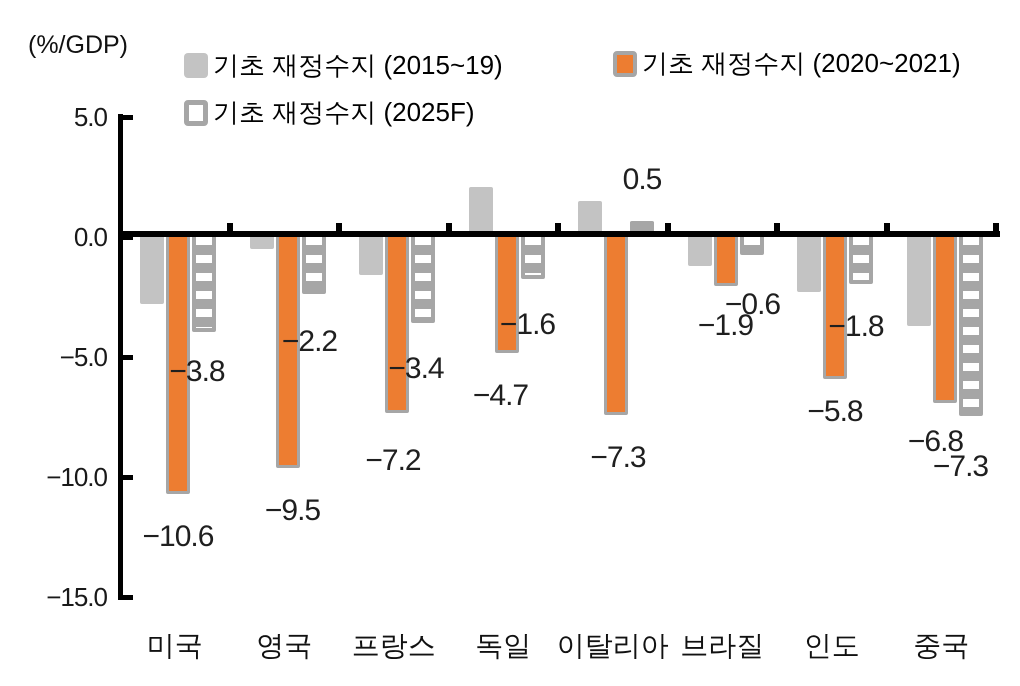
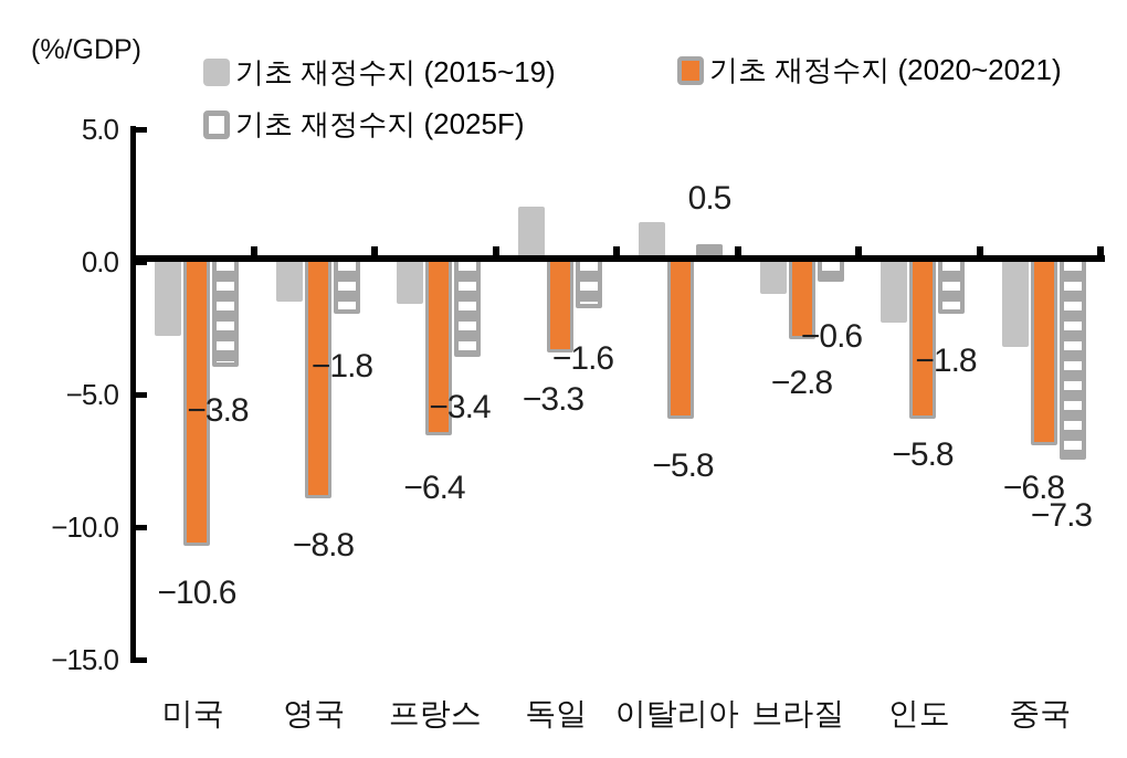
기초 재정수지 (2015~19)/영국: -0.5 -> -1.5
기초 재정수지 (2020~2021)/영국: −9.5 -> −8.8
기초 재정수지 (2025F)/영국: −2.2 -> −1.8
기초 재정수지 (2020~2021)/프랑스: −7.2 -> −6.4
기초 재정수지 (2020~2021)/독일: −4.7 -> −3.3
기초 재정수지 (2020~2021)/이탈리아: −7.3 -> −5.8
기초 재정수지 (2020~2021)/브라질: −1.9 -> −2.8
기초 재정수지 (2015~19)/중국: -3.7 -> -3.2
